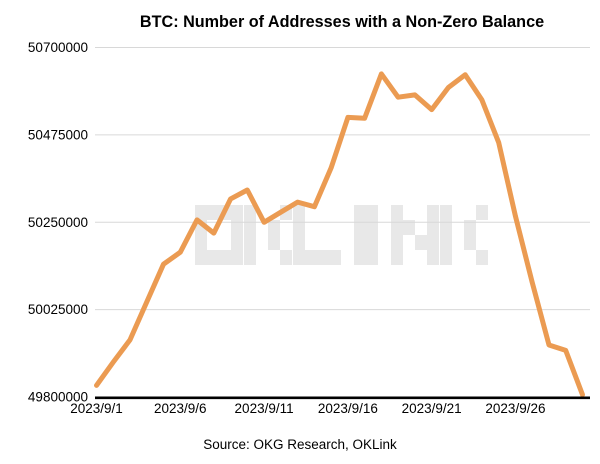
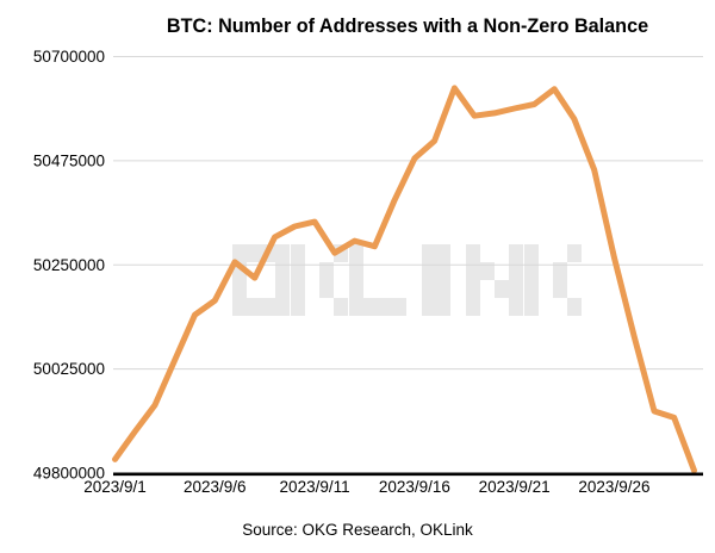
2023/9/11: 50250000 -> 50340000
2023/9/16: 50520000 -> 50480000
2023/9/21: 50540000 -> 50590000
